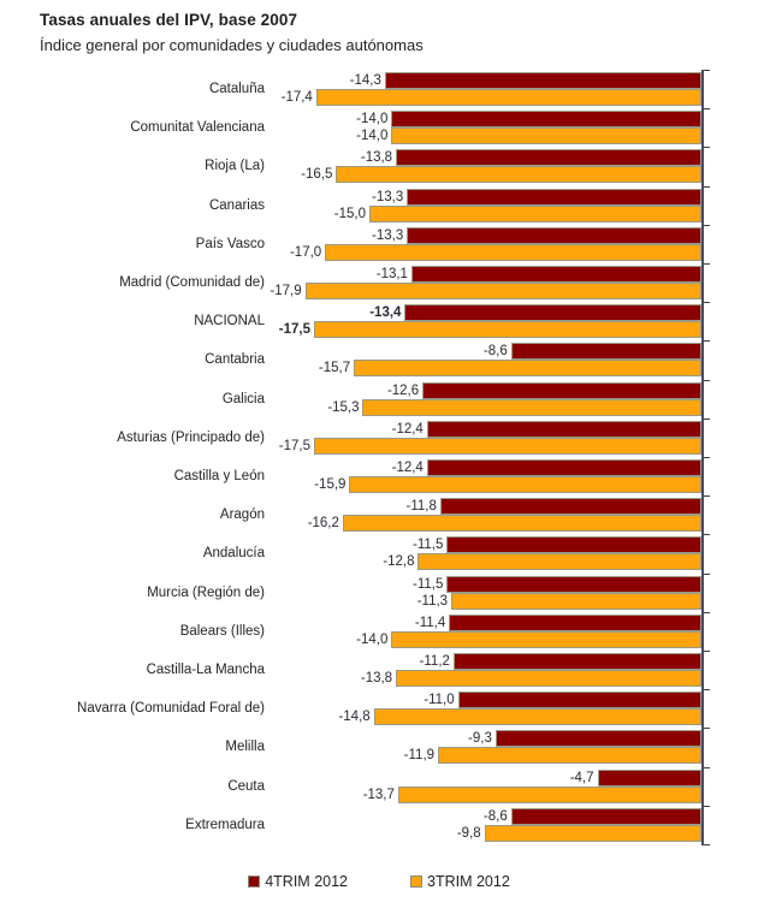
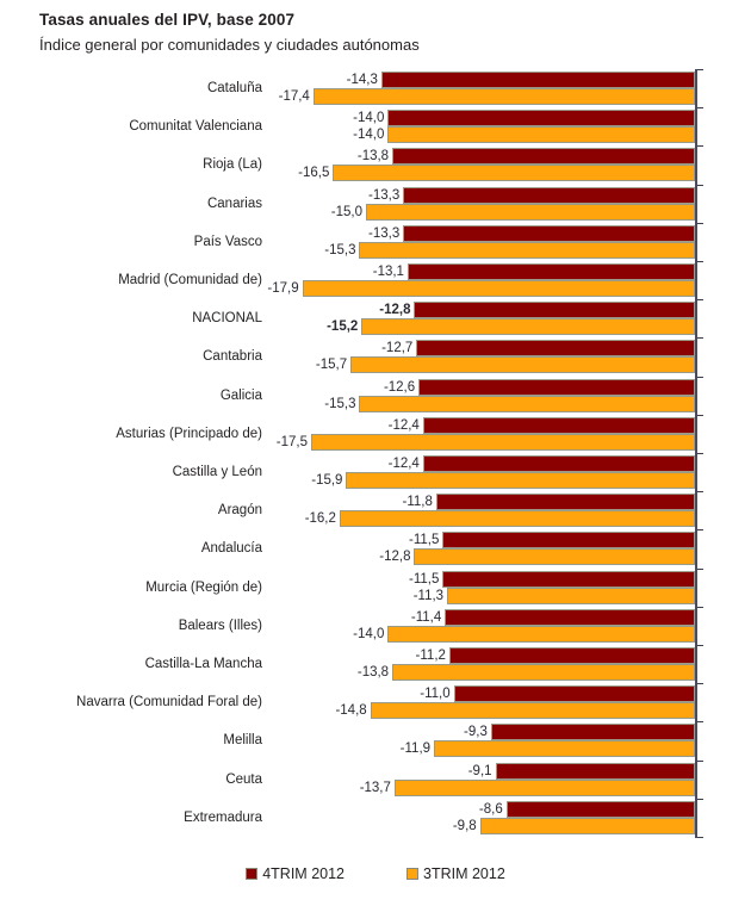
3TRIM 2012/País Vasco: -17,0 -> -15,3
4TRIM 2012/NACIONAL: -13,4 -> -12,8
3TRIM 2012/NACIONAL: -17,5 -> -15,2
4TRIM 2012/Cantabria: -8,6 -> -12,7
4TRIM 2012/Ceuta: -4,7 -> -9,1
